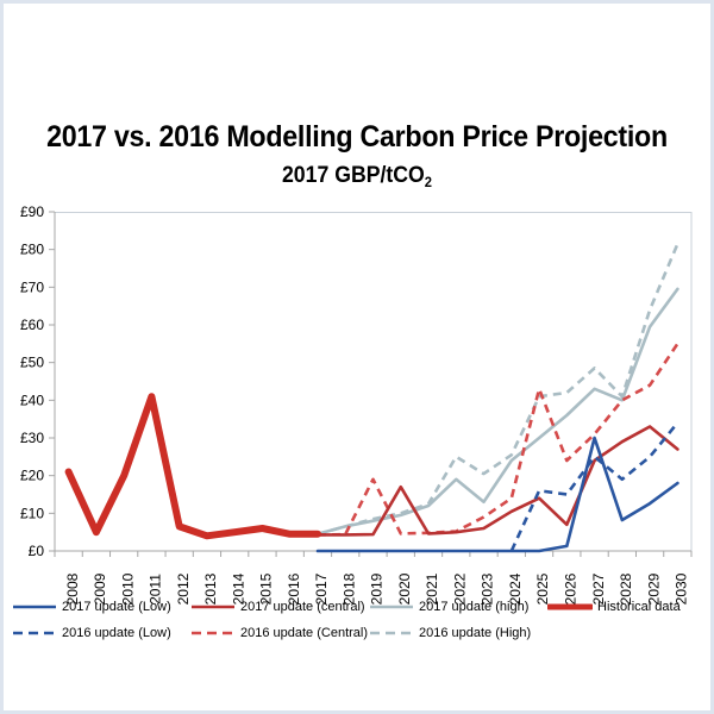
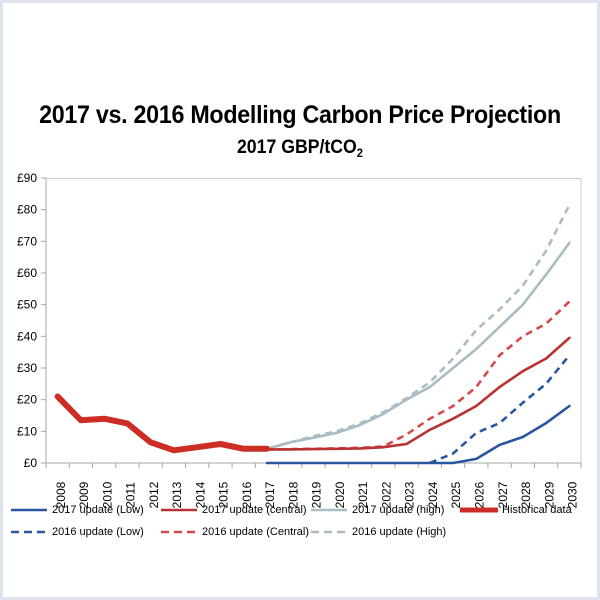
Historical data/2009: £5 -> £14
Historical data/2010: £20 -> £14
Historical data/2011: £41 -> £12
2016 update (Central)/2019: £19 -> £4
2017 update (central)/2020: £17 -> £4
2016 update (High)/2022: £25 -> £16
2017 update (high)/2022: £19 -> £16
2017 update (high)/2023: £13 -> £20
2016 update (High)/2025: £41 -> £33
2016 update (Central)/2025: £43 -> £18
2016 update (Low)/2025: £16 -> £3
2017 update (central)/2026: £7 -> £18
2016 update (Low)/2026: £15 -> £10
2016 update (Central)/2027: £31 -> £34
2016 update (Low)/2027: £25 -> £13
2017 update (Low)/2027: £30 -> £6
2016 update (High)/2028: £41 -> £56
2017 update (high)/2028: £40 -> £50
2016 update (High)/2029: £64 -> £67
2016 update (Central)/2030: £55 -> £51
2017 update (central)/2030: £27 -> £40
